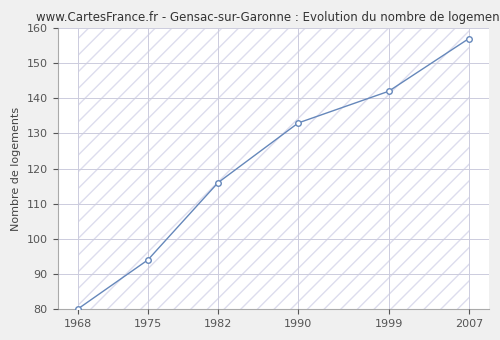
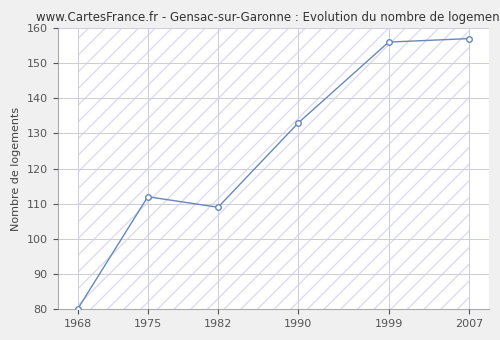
1975: 94 -> 112
1982: 116 -> 109
1999: 142 -> 156
